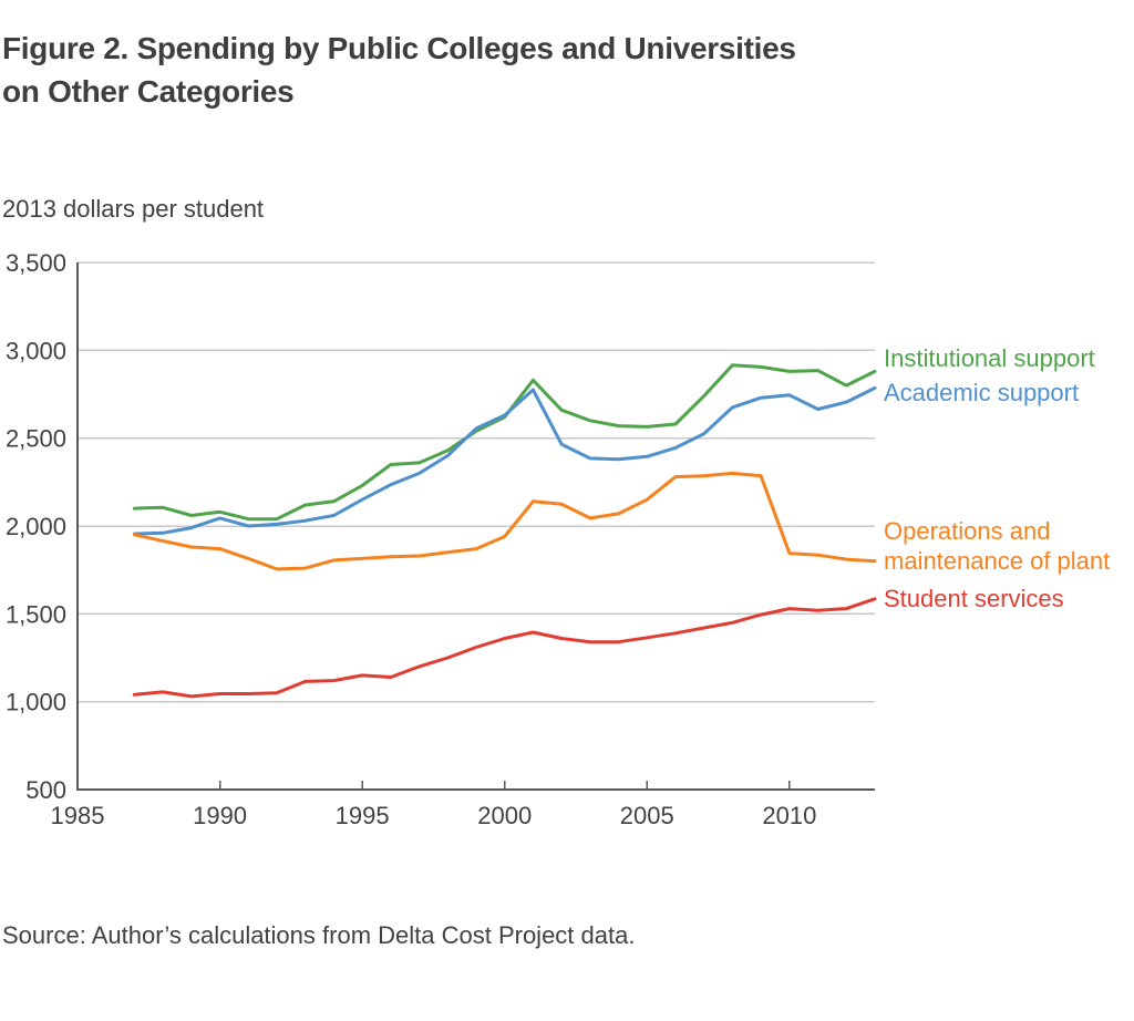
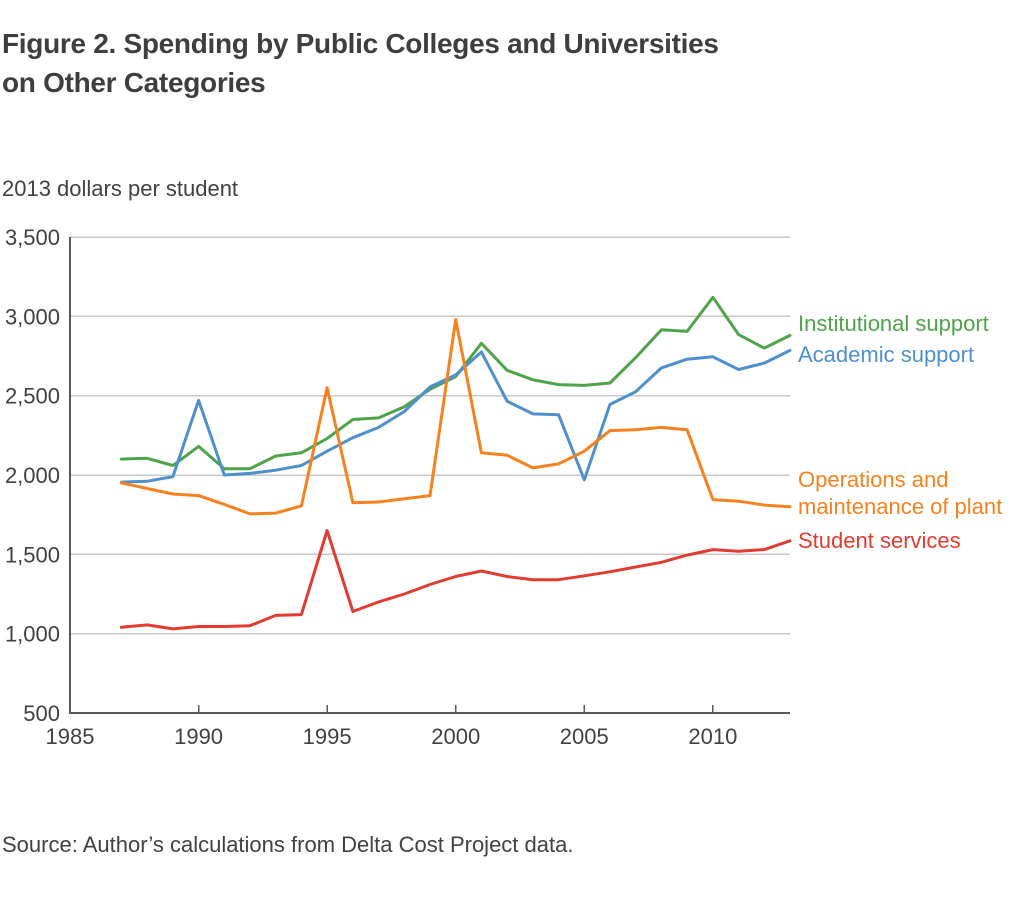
Institutional support/1990: 2080 -> 2180
Academic support/1990: 2040 -> 2470
Operations and maintenance of plant/1995: 1820 -> 2550
Student services/1995: 1150 -> 1650
Operations and maintenance of plant/2000: 1940 -> 2980
Academic support/2005: 2400 -> 1970
Institutional support/2010: 2880 -> 3120
